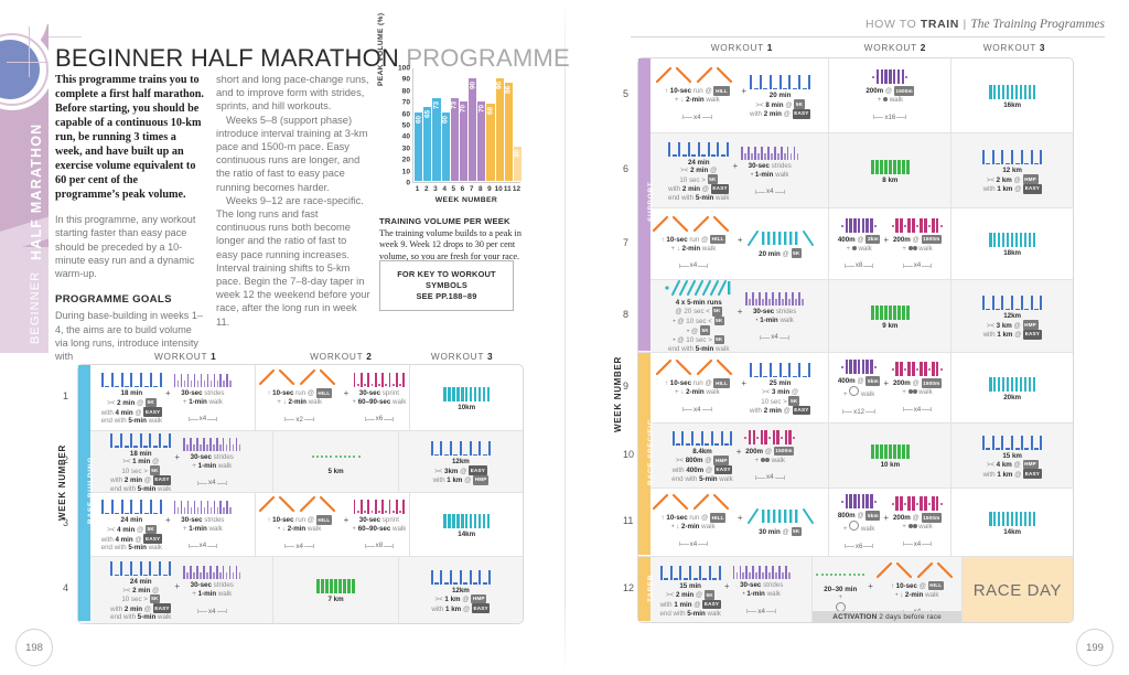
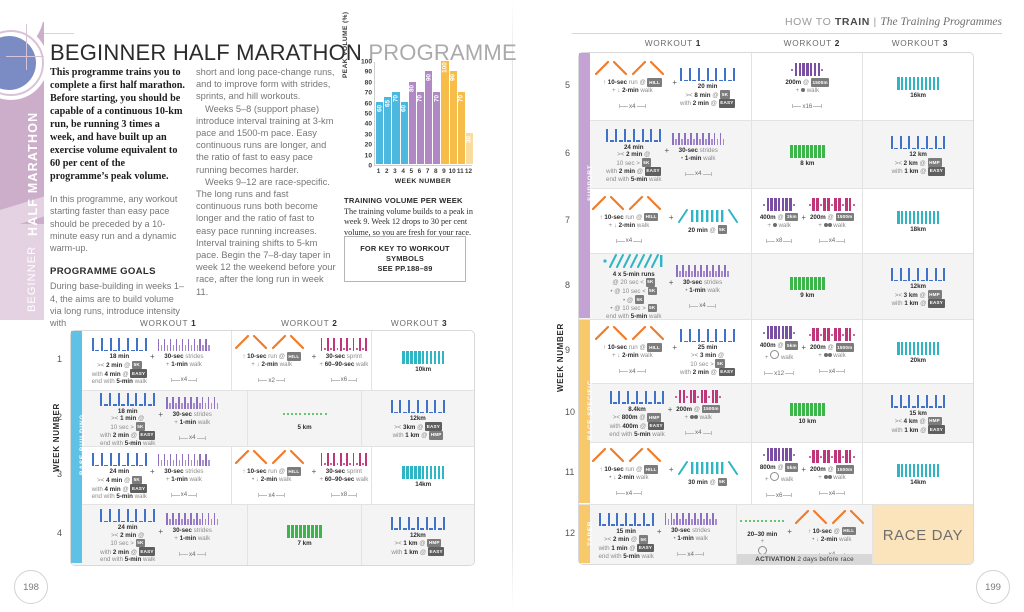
3: 73 -> 70
5: 73 -> 80
9: 68 -> 100
11: 86 -> 70
